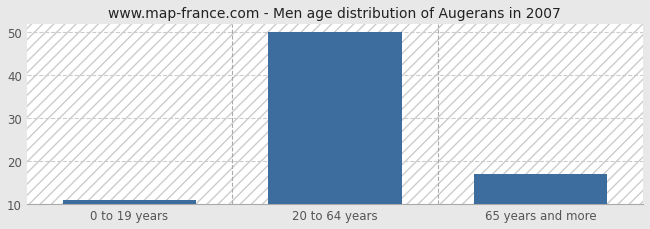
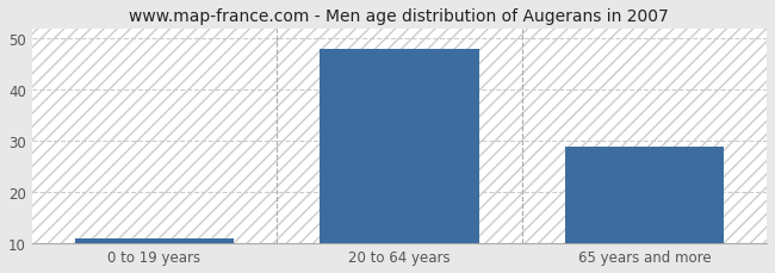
20 to 64 years: 50 -> 48
65 years and more: 17 -> 29
